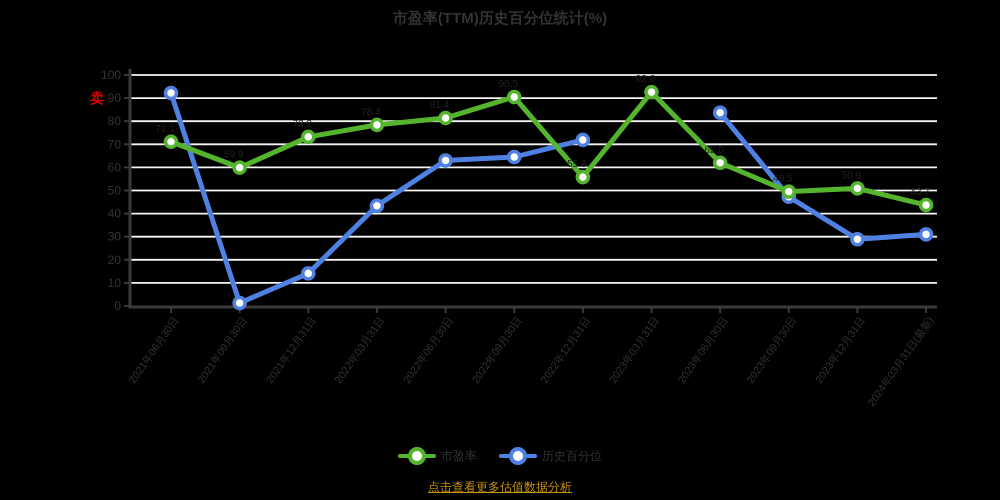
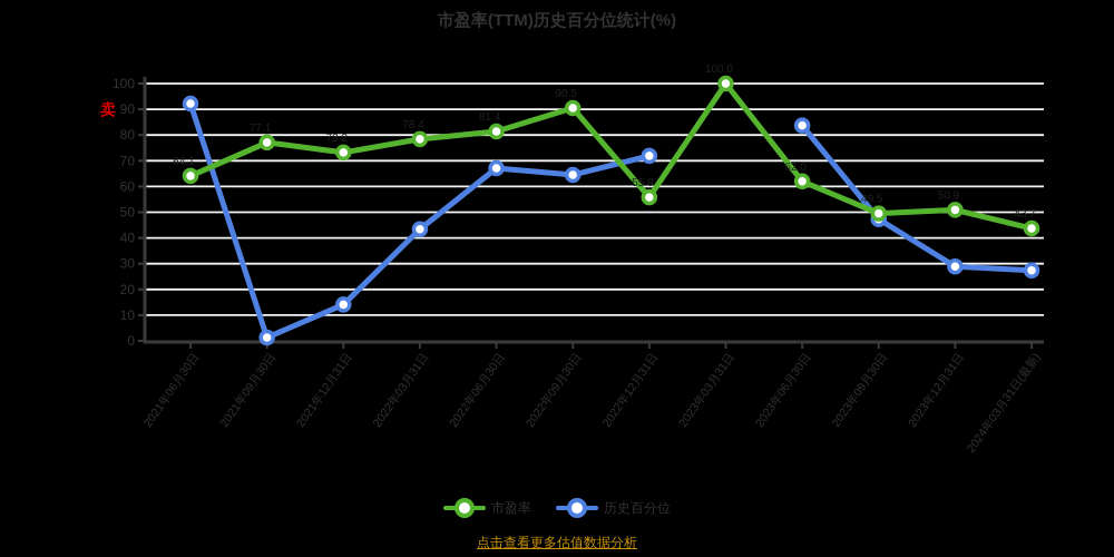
市盈率/2021年06月30日: 71.1 -> 64.1
市盈率/2021年09月30日: 59.9 -> 77.1
历史百分位/2022年06月30日: 63 -> 67
市盈率/2023年03月31日: 92.6 -> 100.0
历史百分位/2024年03月31日(最新): 31 -> 27
